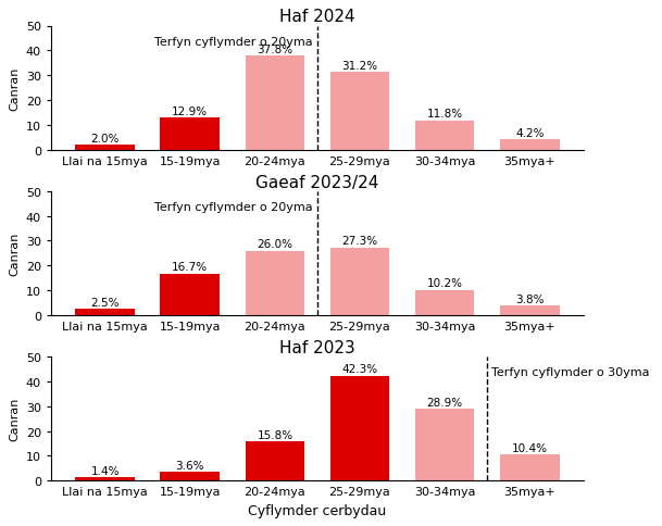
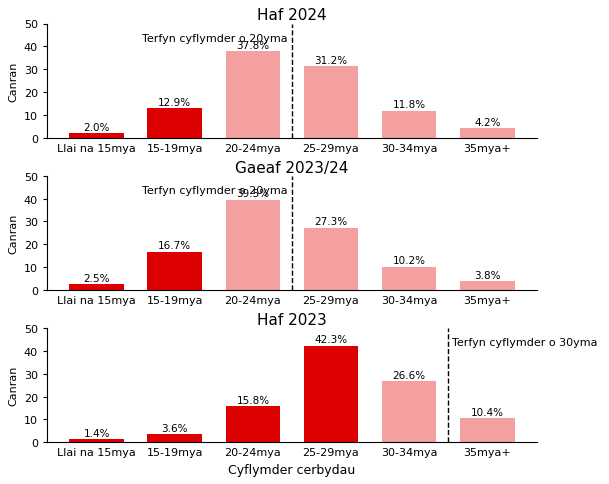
Gaeaf 2023/24/20-24mya: 26.0 -> 39.5
Haf 2023/30-34mya: 28.9% -> 26.6%
